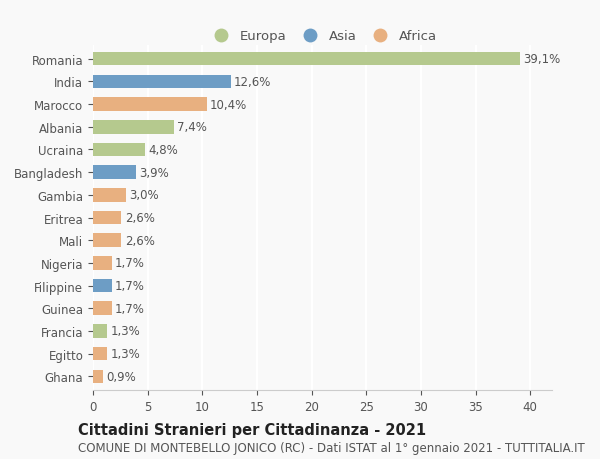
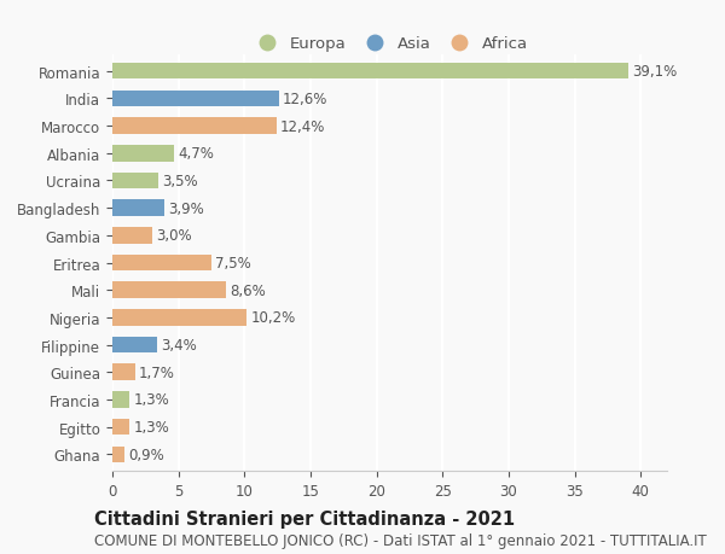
Marocco: 10,4% -> 12,4%
Albania: 7,4% -> 4,7%
Ucraina: 4,8% -> 3,5%
Eritrea: 2,6% -> 7,5%
Mali: 2,6% -> 8,6%
Nigeria: 1,7% -> 10,2%
Filippine: 1,7% -> 3,4%
